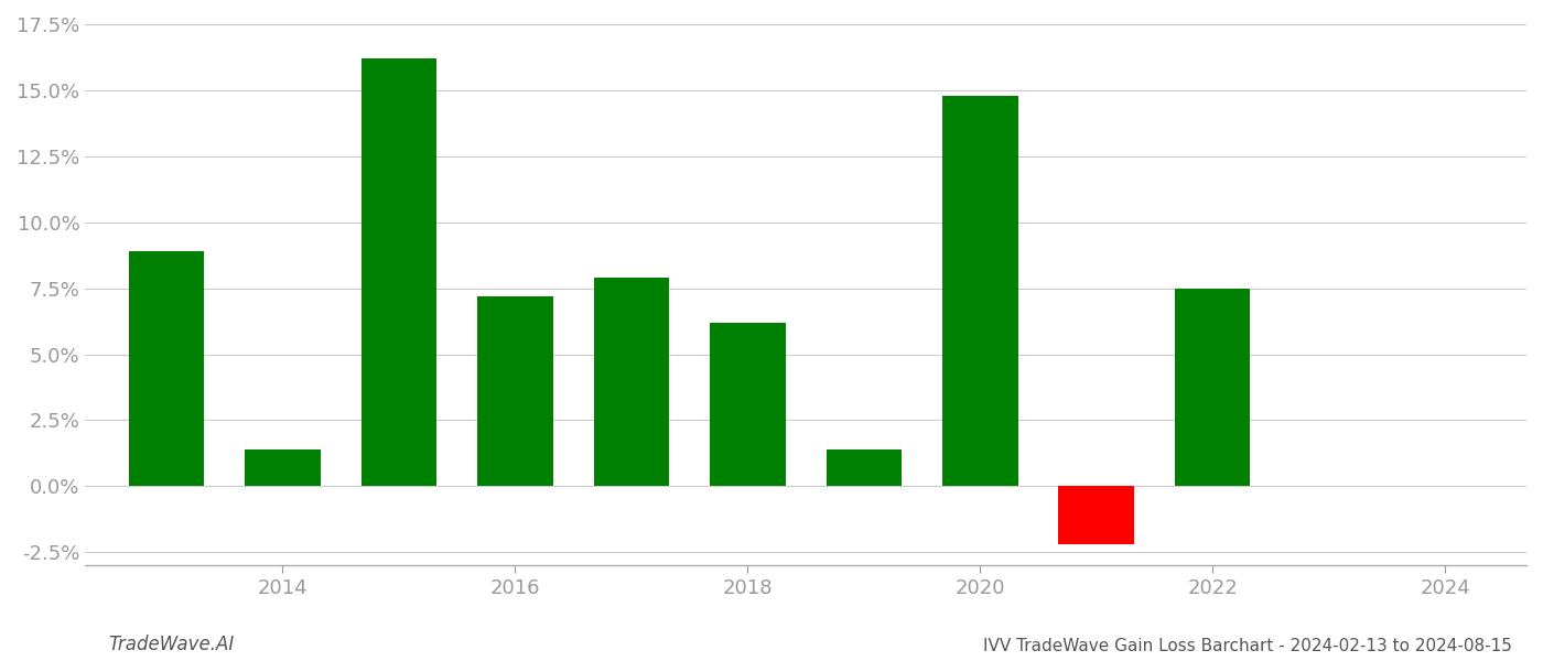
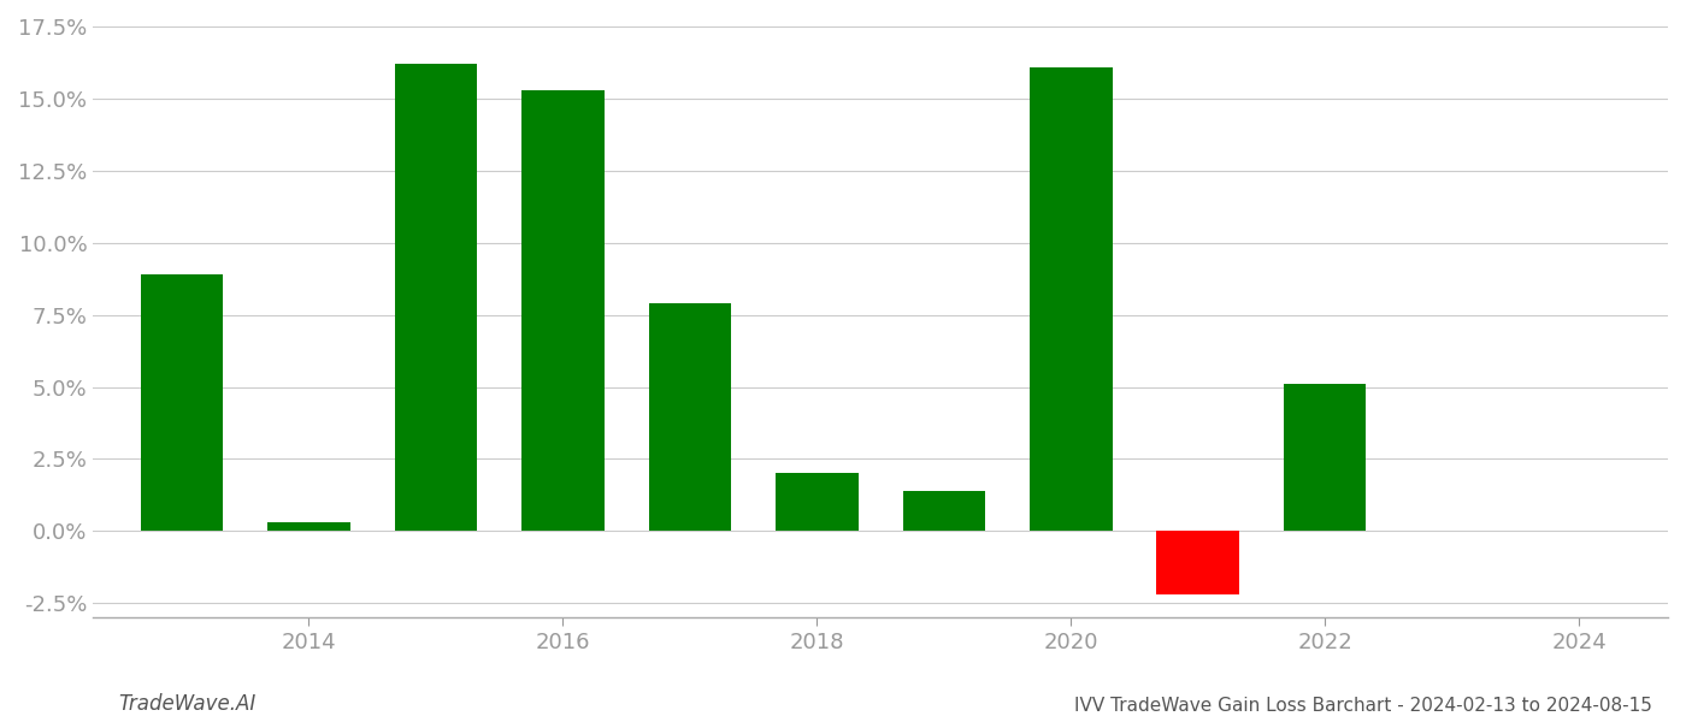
2014: 1.4% -> 0.3%
2016: 7.2% -> 15.3%
2018: 6.2% -> 2.0%
2020: 14.8% -> 16.1%
2022: 7.5% -> 5.1%
